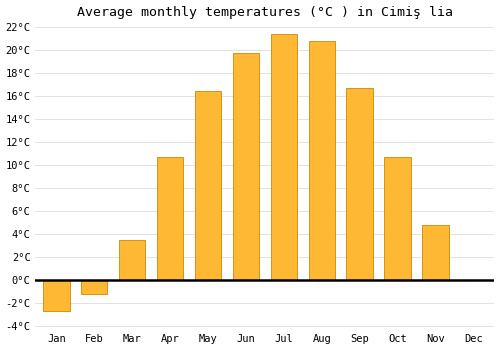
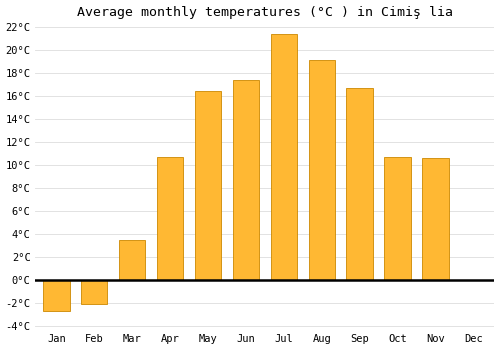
Feb: -1.2°C -> -2.1°C
Jun: 19.8°C -> 17.4°C
Aug: 20.8°C -> 19.2°C
Nov: 4.8°C -> 10.6°C
